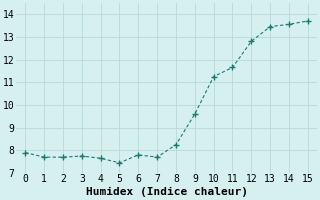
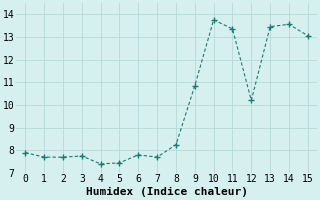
4: 7.65 -> 7.40
9: 9.60 -> 10.85
10: 11.25 -> 13.75
11: 11.65 -> 13.35
12: 12.80 -> 10.20
15: 13.70 -> 13.05
